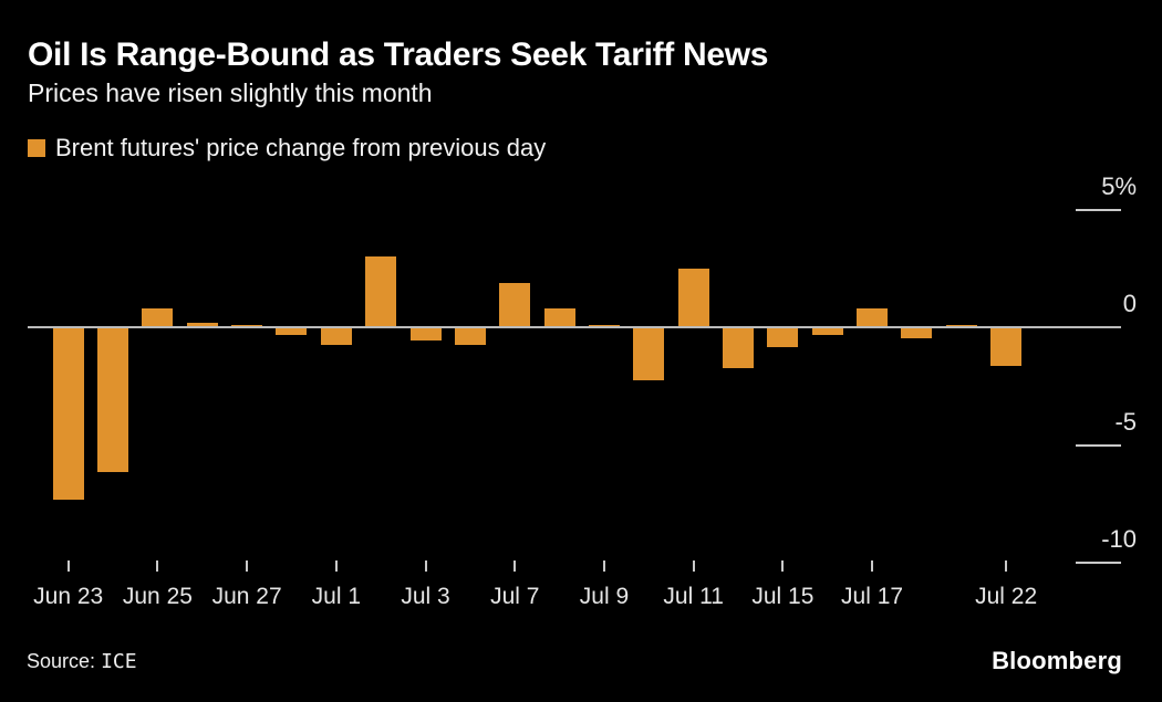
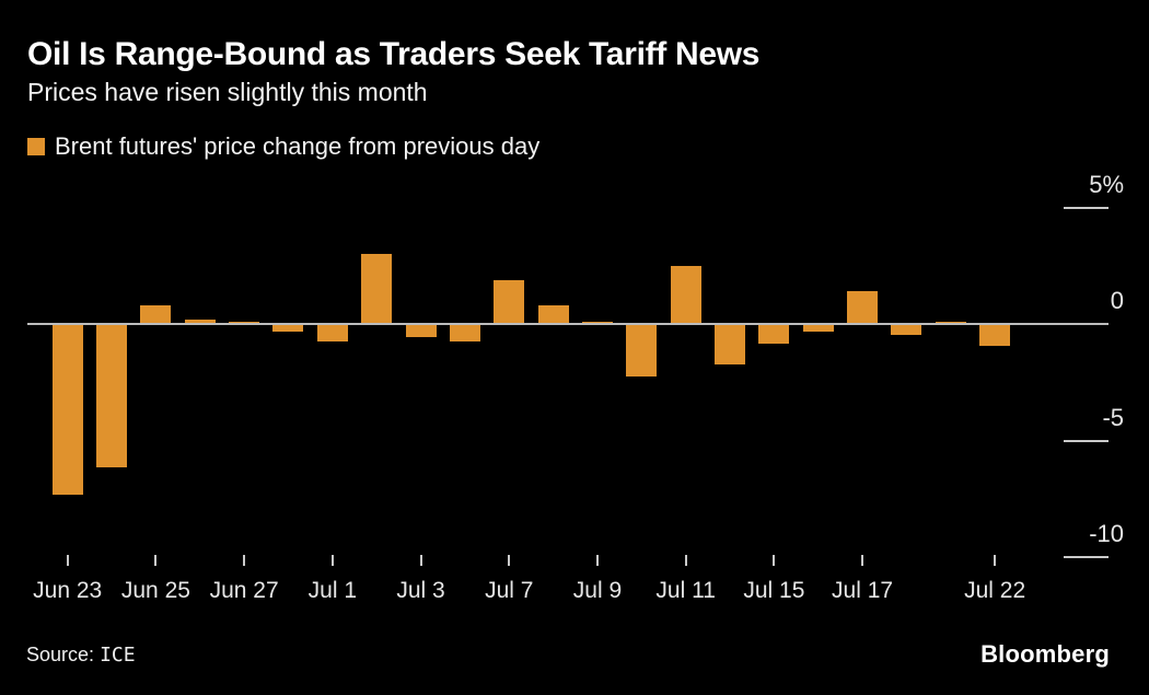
Jul 17: 0.8% -> 1.4%
Jul 22: -1.6% -> -0.9%
